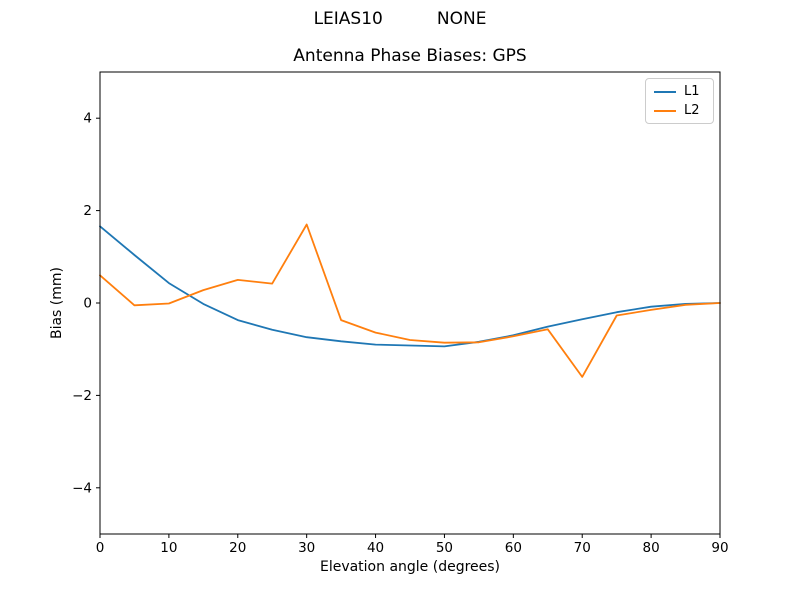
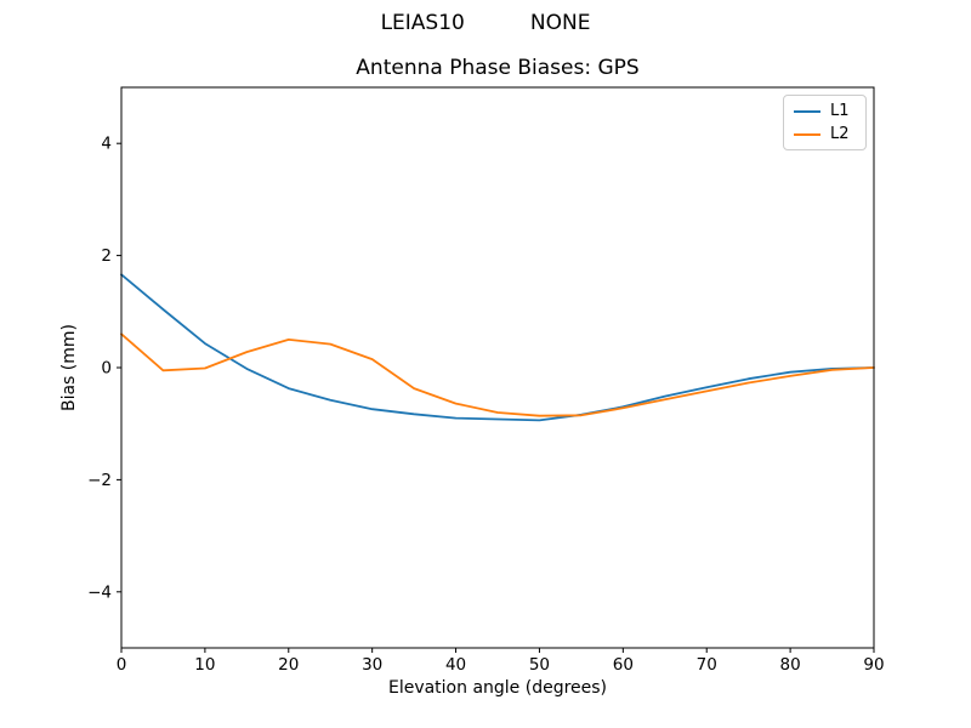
L2/30: 1.7 -> 0.1
L2/70: -1.6 -> -0.4
